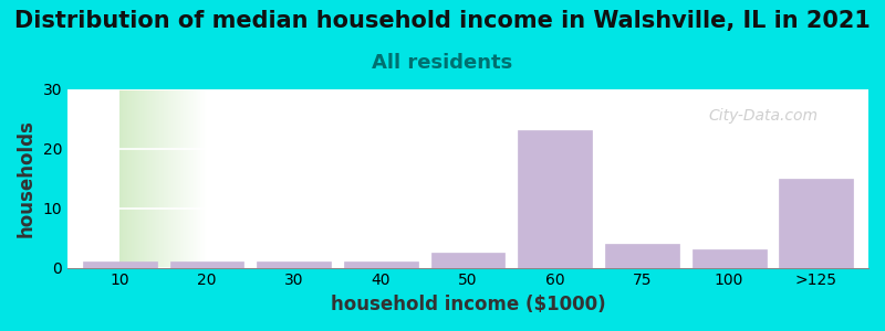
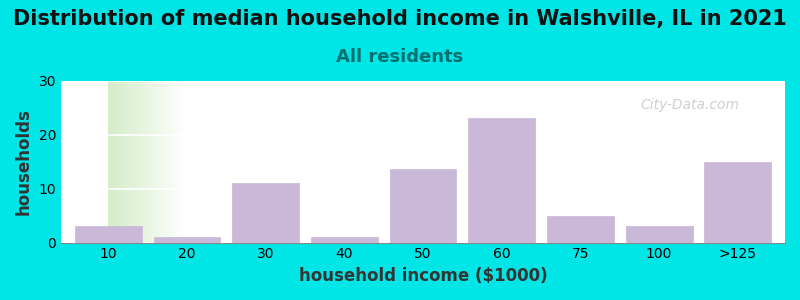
10: 1.0 -> 3.0
30: 1.0 -> 11.0
50: 2.5 -> 13.6
75: 4.0 -> 5.0
